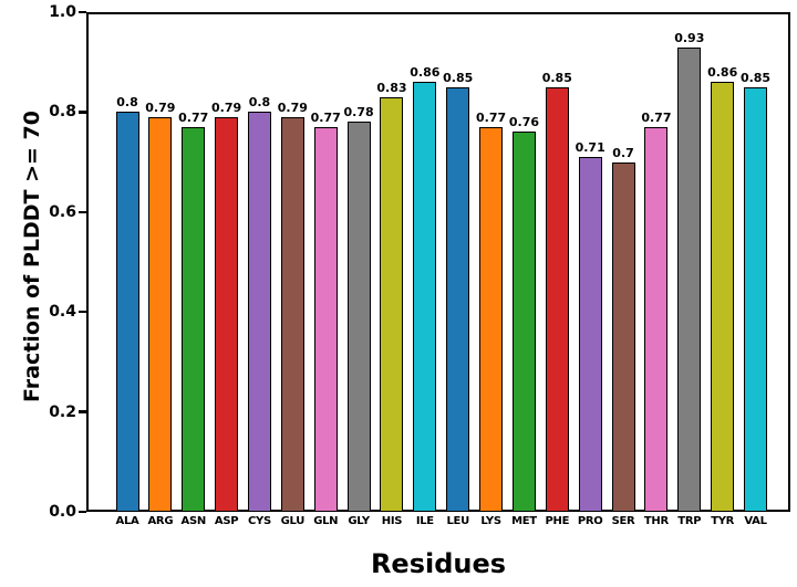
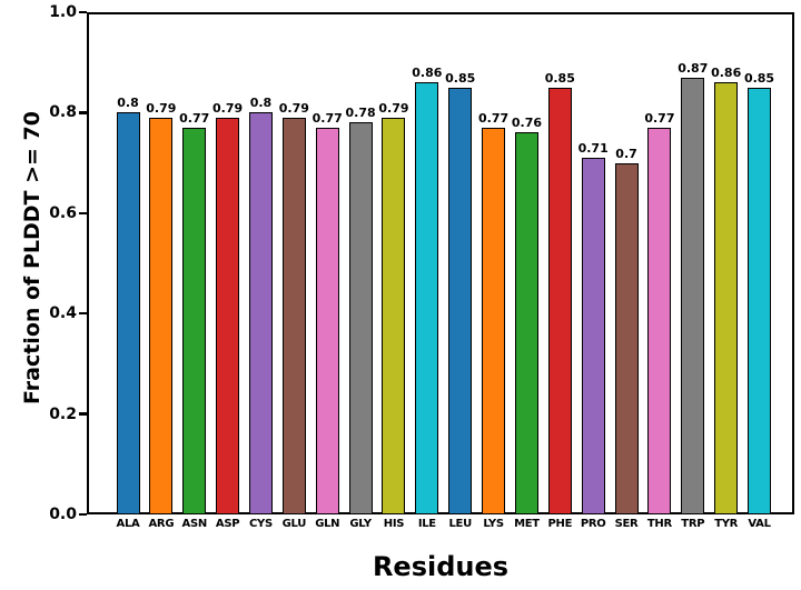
HIS: 0.83 -> 0.79
TRP: 0.93 -> 0.87
